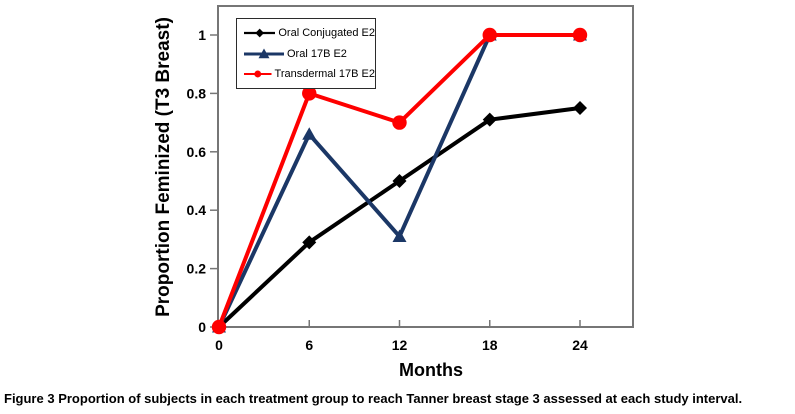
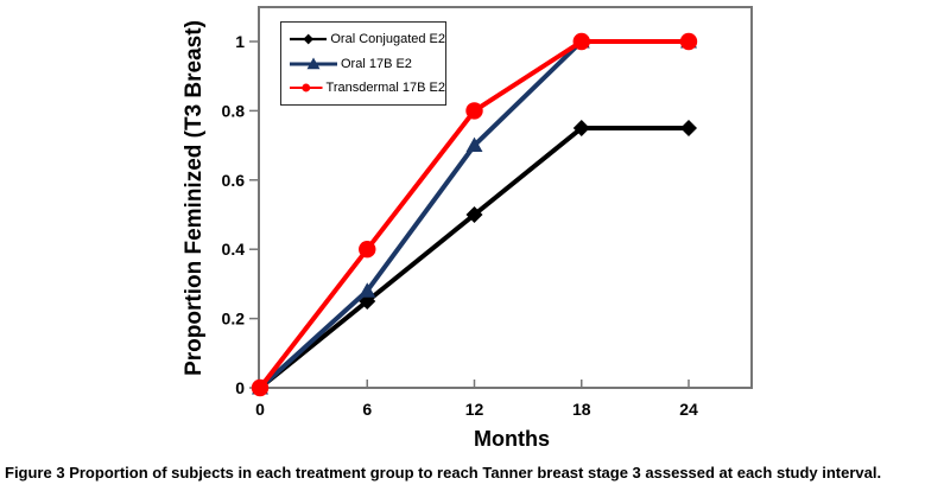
Oral Conjugated E2/6: 0.29 -> 0.25
Oral 17B E2/6: 0.66 -> 0.28
Transdermal 17B E2/6: 0.8 -> 0.4
Oral 17B E2/12: 0.31 -> 0.70
Transdermal 17B E2/12: 0.7 -> 0.8
Oral Conjugated E2/18: 0.71 -> 0.75
